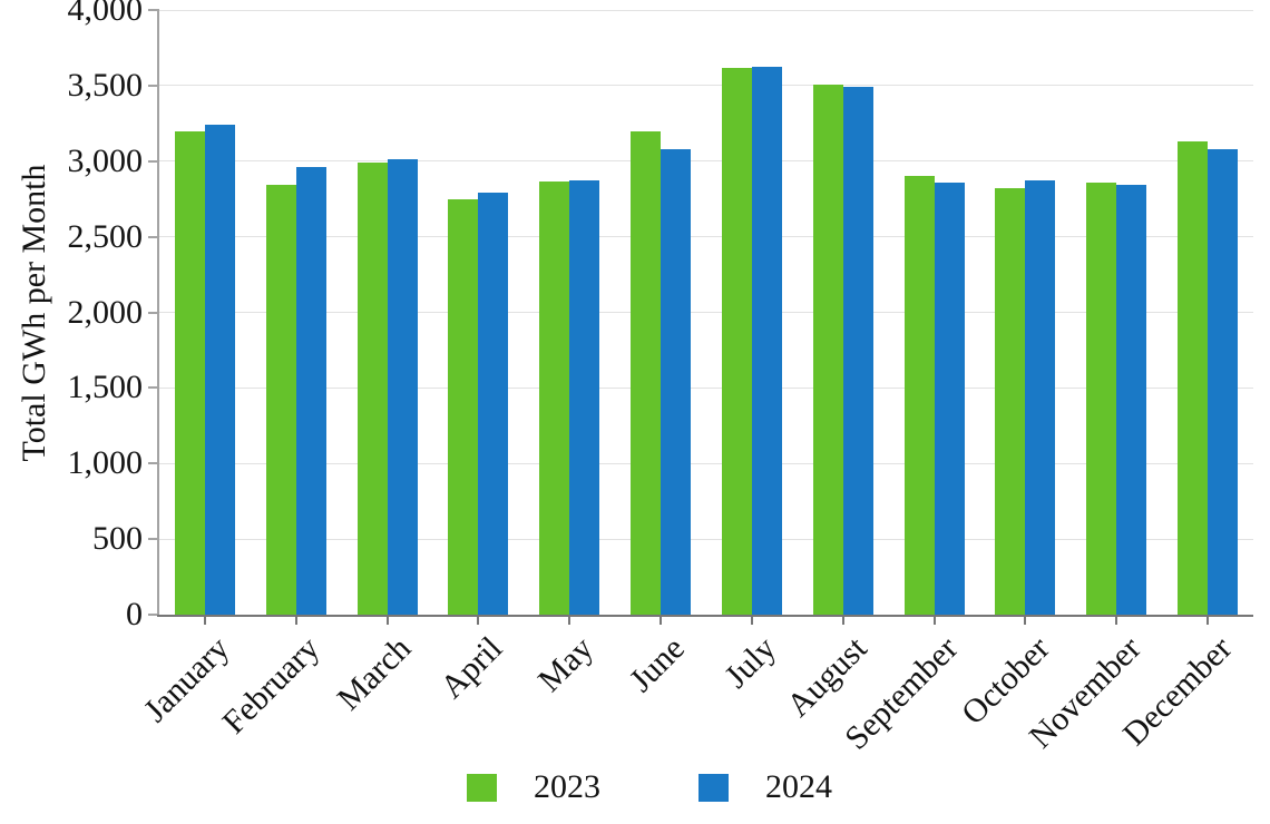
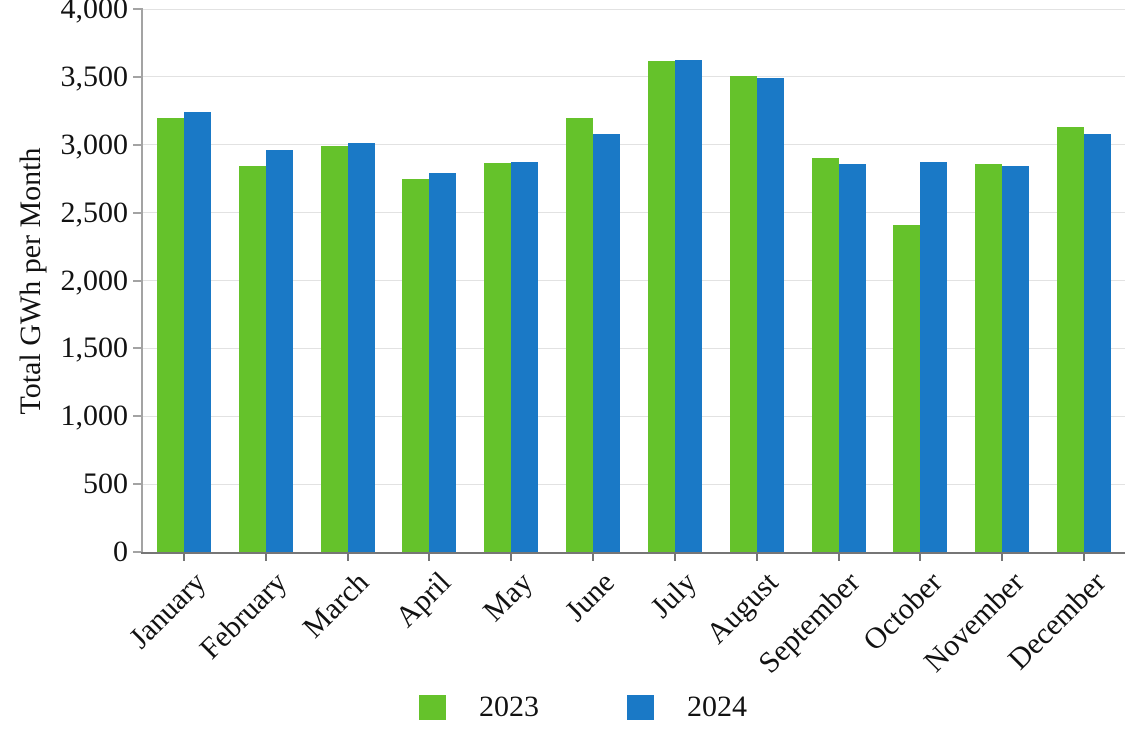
2023/October: 2820 -> 2410
